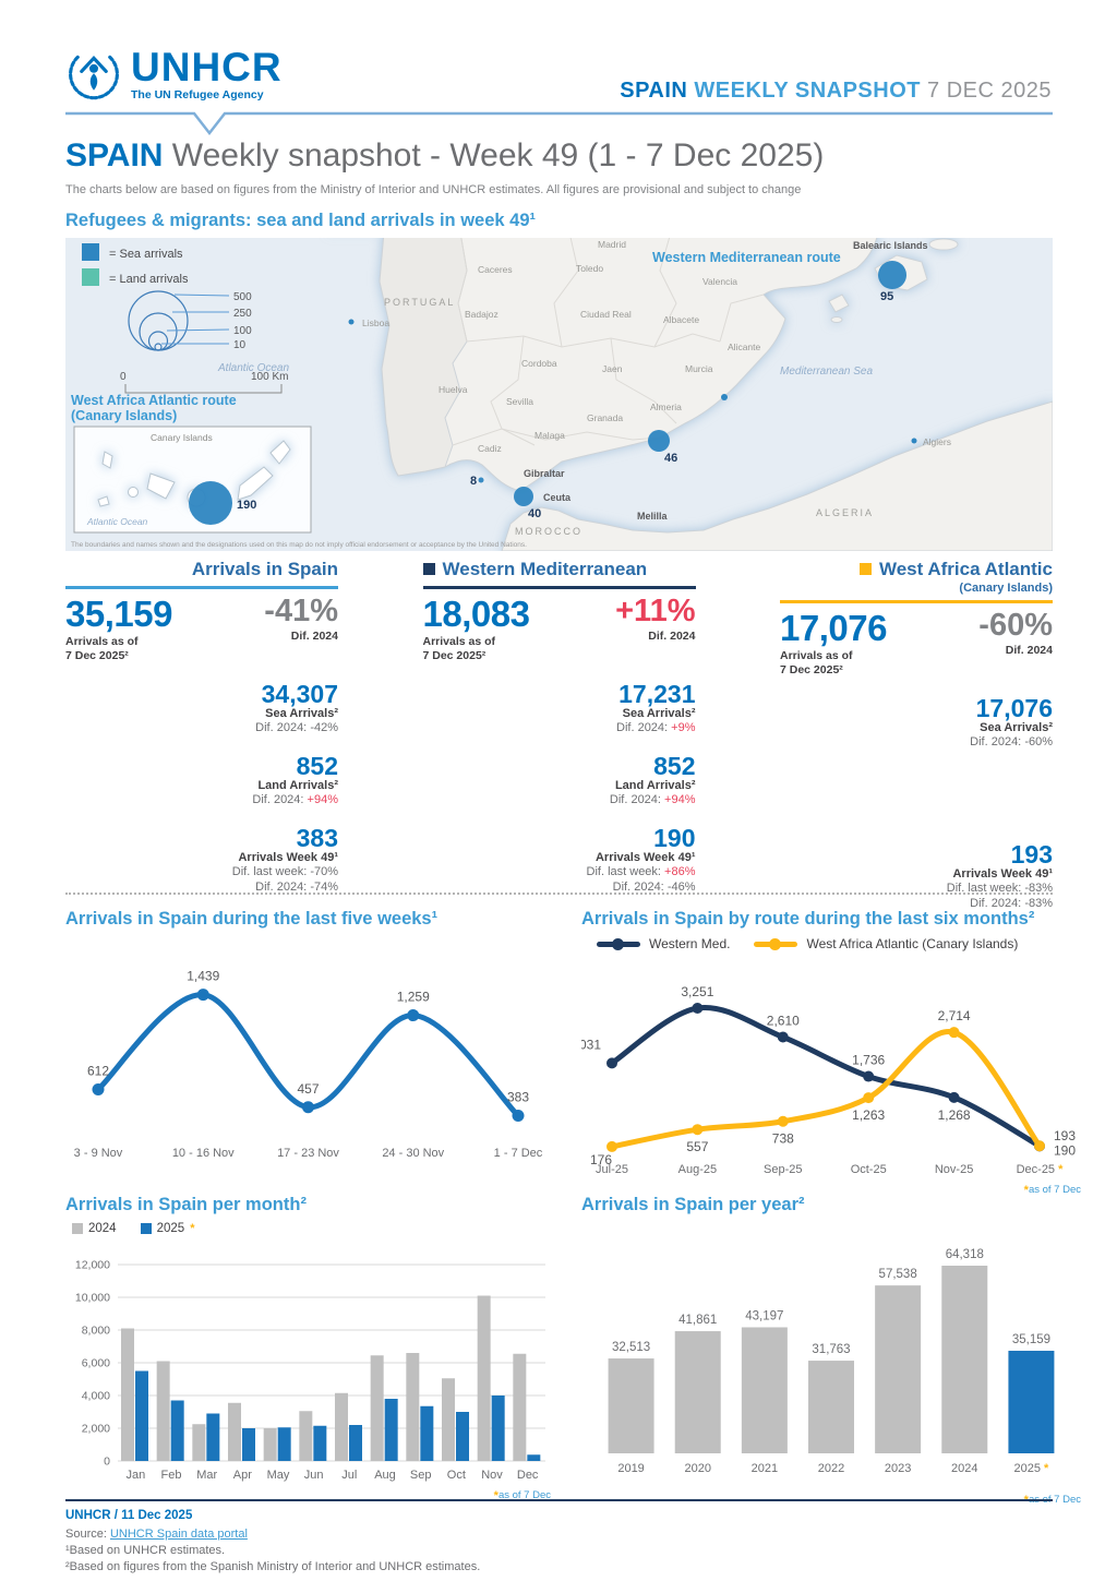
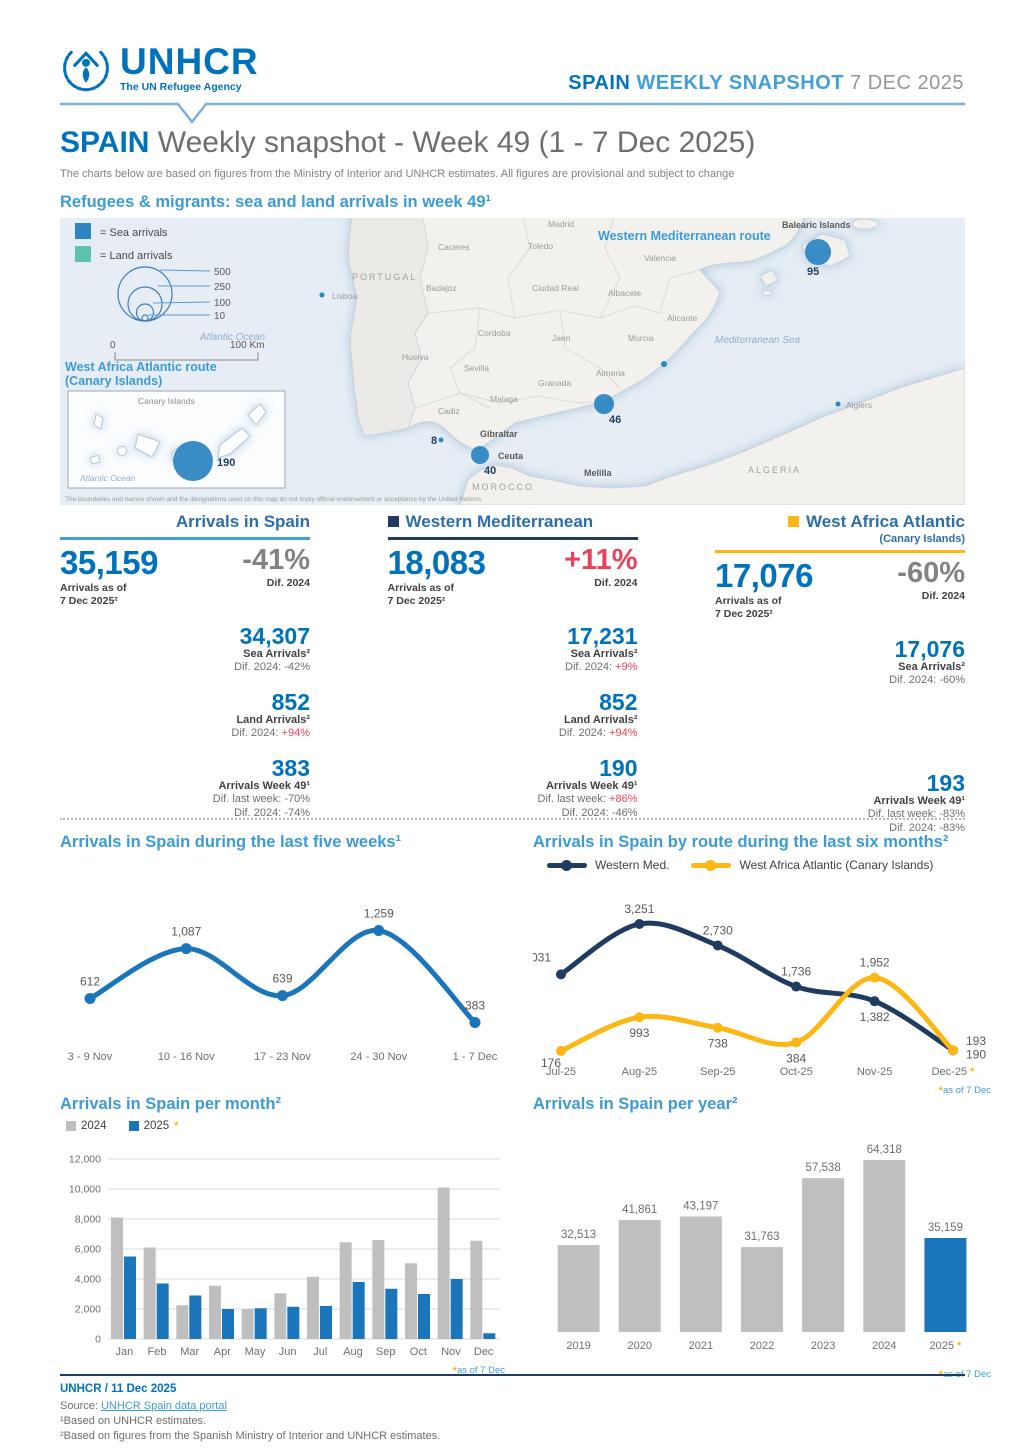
Arrivals in Spain during the last five weeks¹/10 - 16 Nov: 1,439 -> 1,087
Arrivals in Spain during the last five weeks¹/17 - 23 Nov: 457 -> 639
Arrivals in Spain by route during the last six months²/West Africa Atlantic (Canary Islands)/Aug-25: 557 -> 993
Arrivals in Spain by route during the last six months²/Western Med./Sep-25: 2,610 -> 2,730
Arrivals in Spain by route during the last six months²/West Africa Atlantic (Canary Islands)/Oct-25: 1,263 -> 384
Arrivals in Spain by route during the last six months²/Western Med./Nov-25: 1,268 -> 1,382
Arrivals in Spain by route during the last six months²/West Africa Atlantic (Canary Islands)/Nov-25: 2,714 -> 1,952
